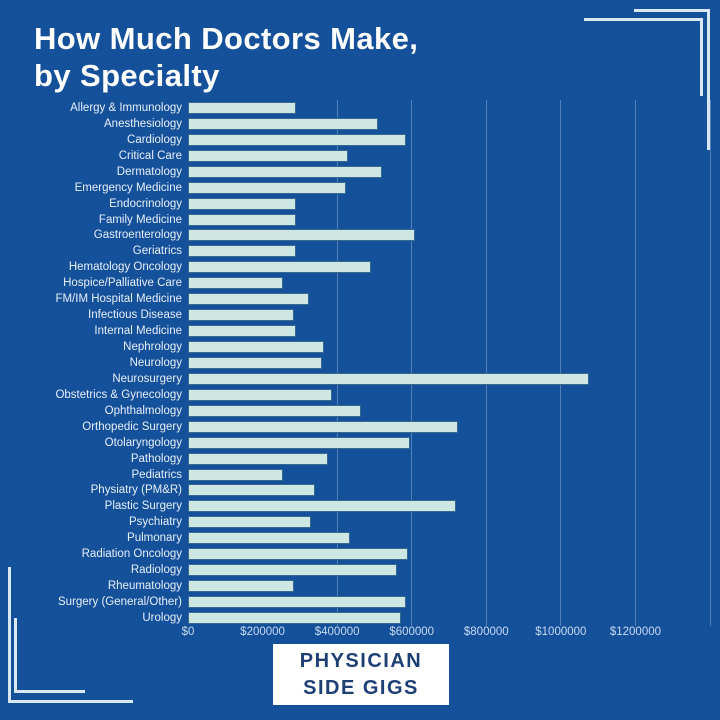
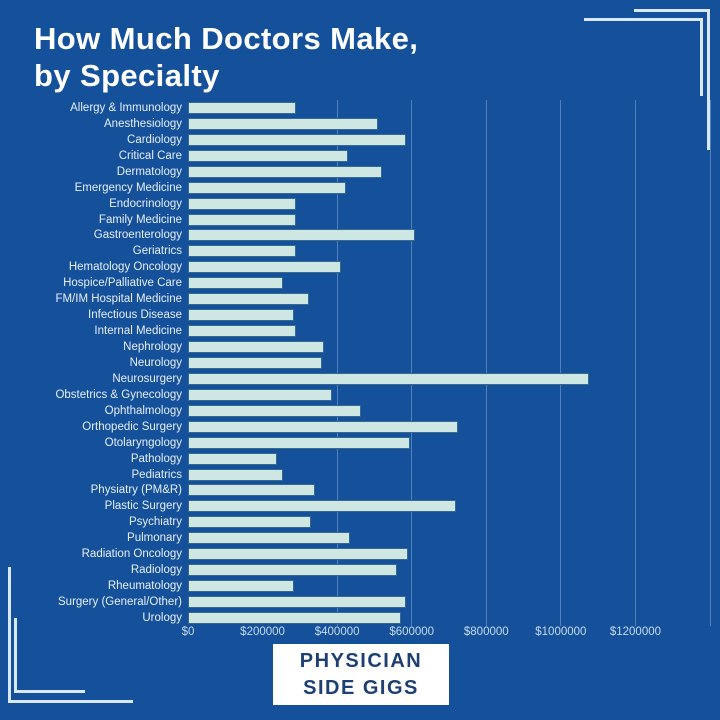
Hematology Oncology: $490000 -> $410000
Pathology: $380000 -> $240000
